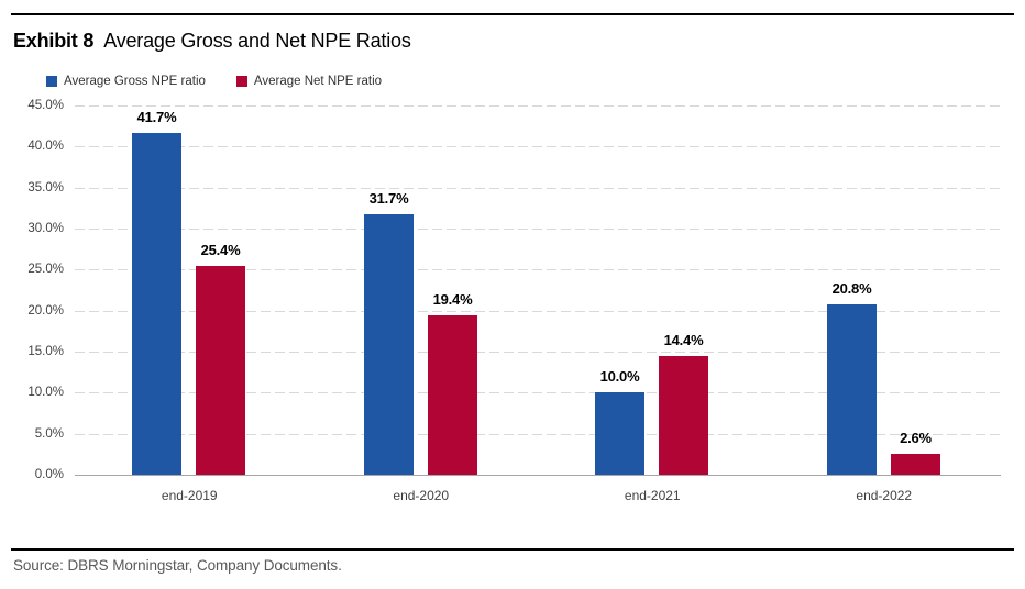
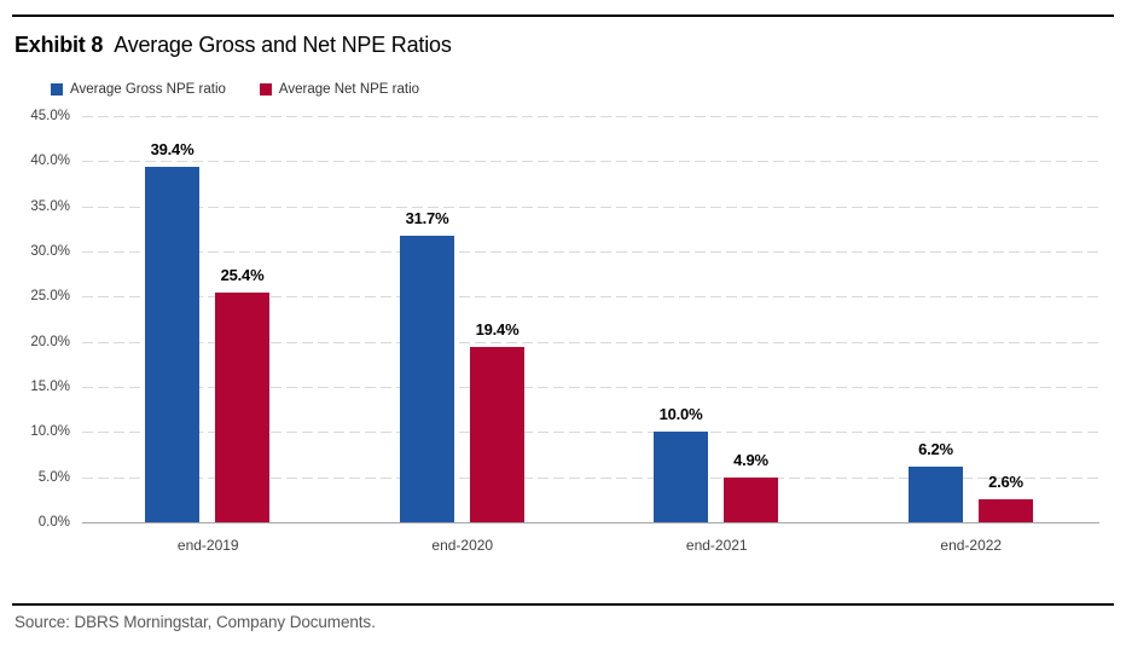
Average Gross NPE ratio/end-2019: 41.7% -> 39.4%
Average Net NPE ratio/end-2021: 14.4% -> 4.9%
Average Gross NPE ratio/end-2022: 20.8% -> 6.2%
